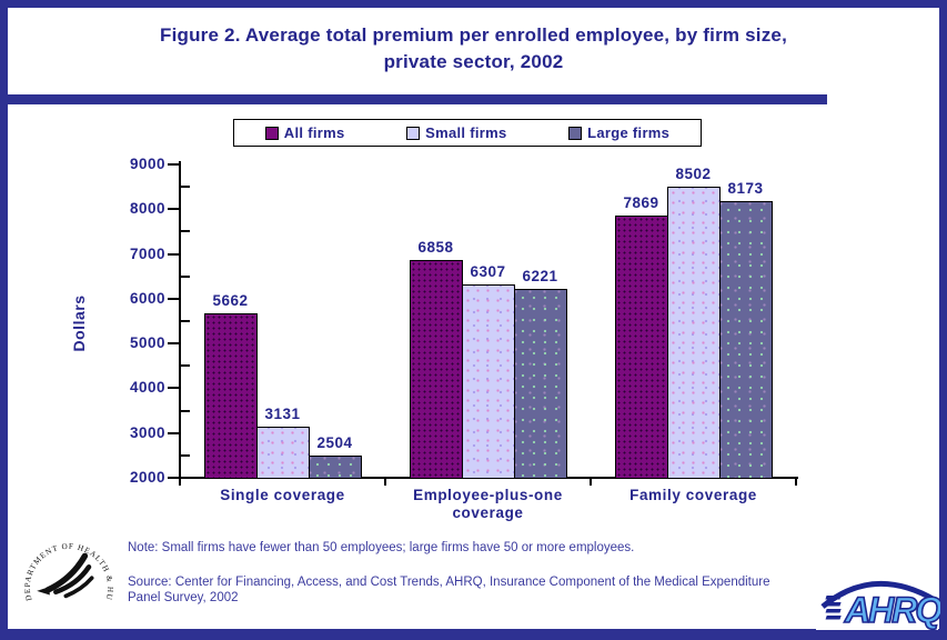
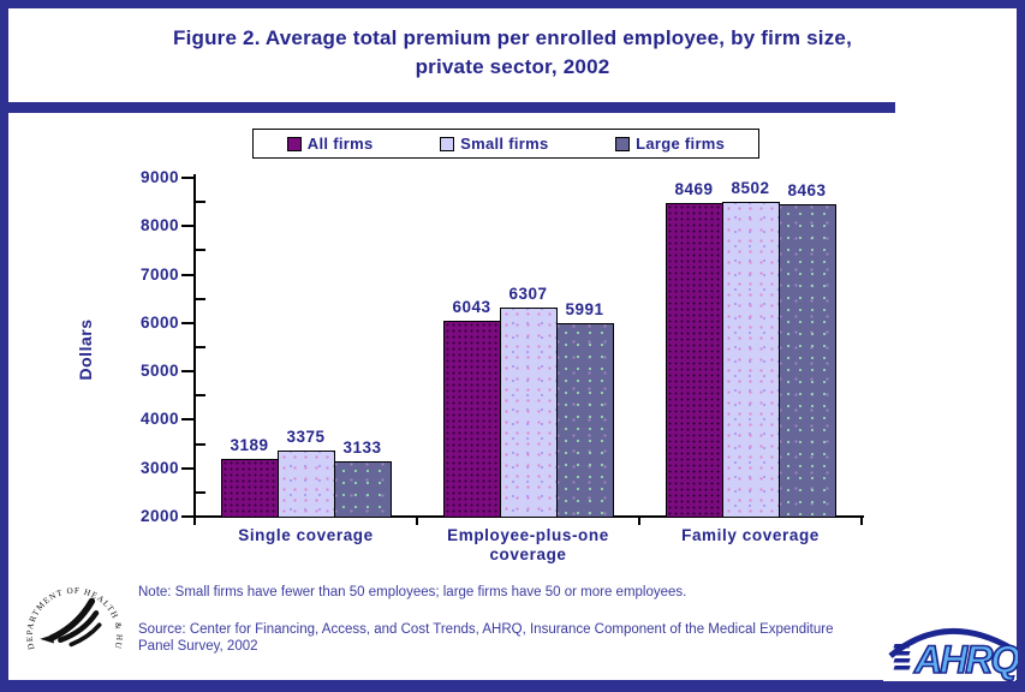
All firms/Single coverage: 5662 -> 3189
Small firms/Single coverage: 3131 -> 3375
Large firms/Single coverage: 2504 -> 3133
All firms/Employee-plus-one coverage: 6858 -> 6043
Large firms/Employee-plus-one coverage: 6221 -> 5991
All firms/Family coverage: 7869 -> 8469
Large firms/Family coverage: 8173 -> 8463
